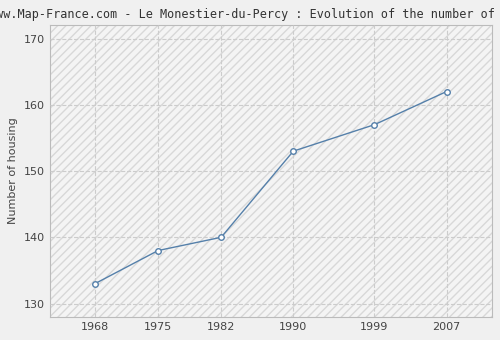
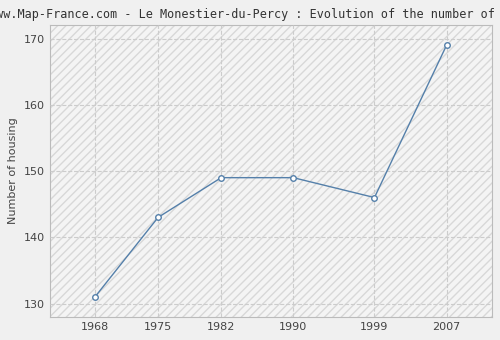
1968: 133 -> 131
1975: 138 -> 143
1982: 140 -> 149
1990: 153 -> 149
1999: 157 -> 146
2007: 162 -> 169
